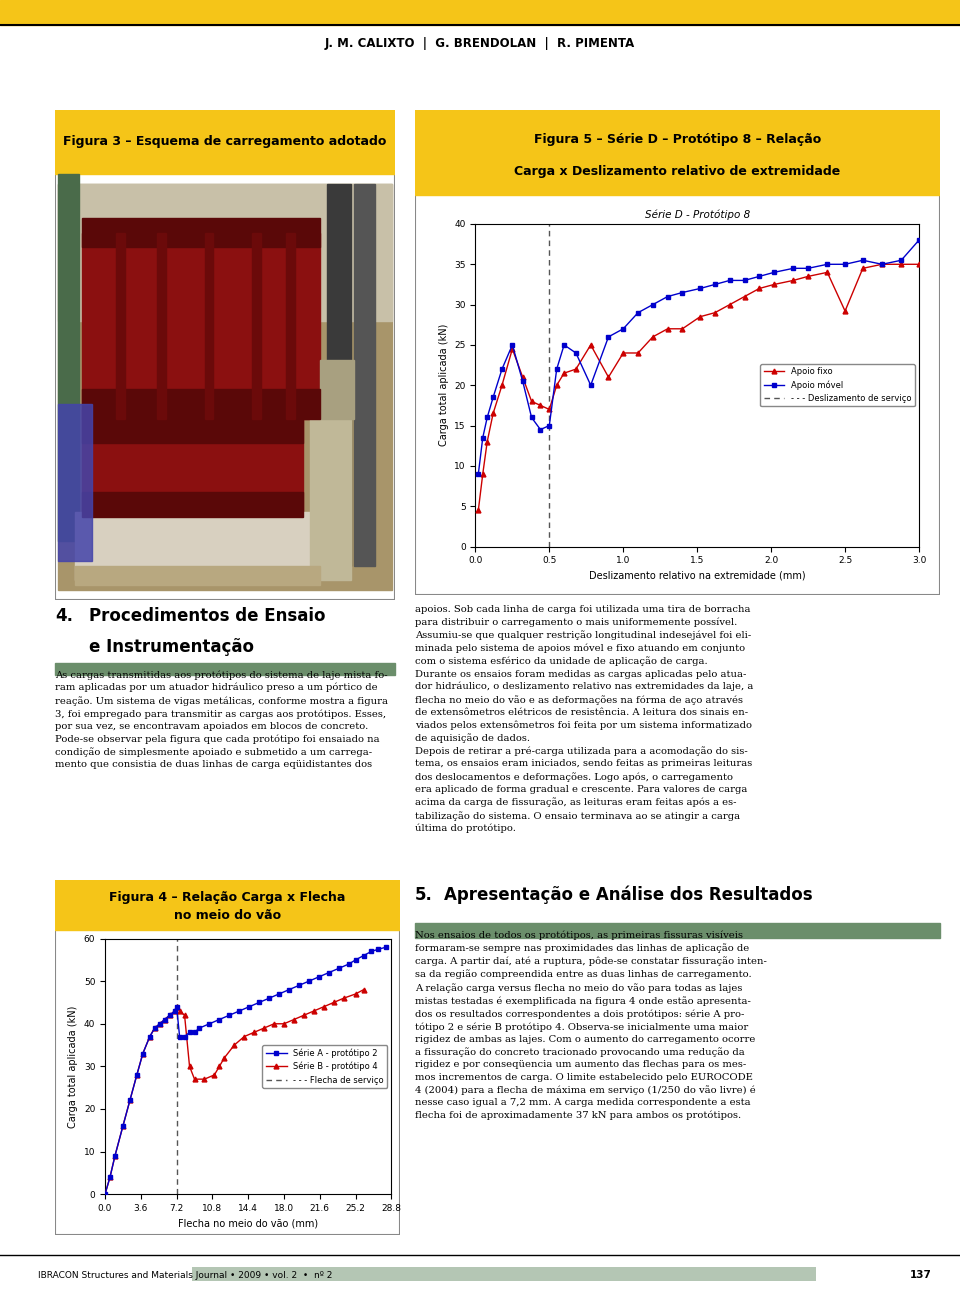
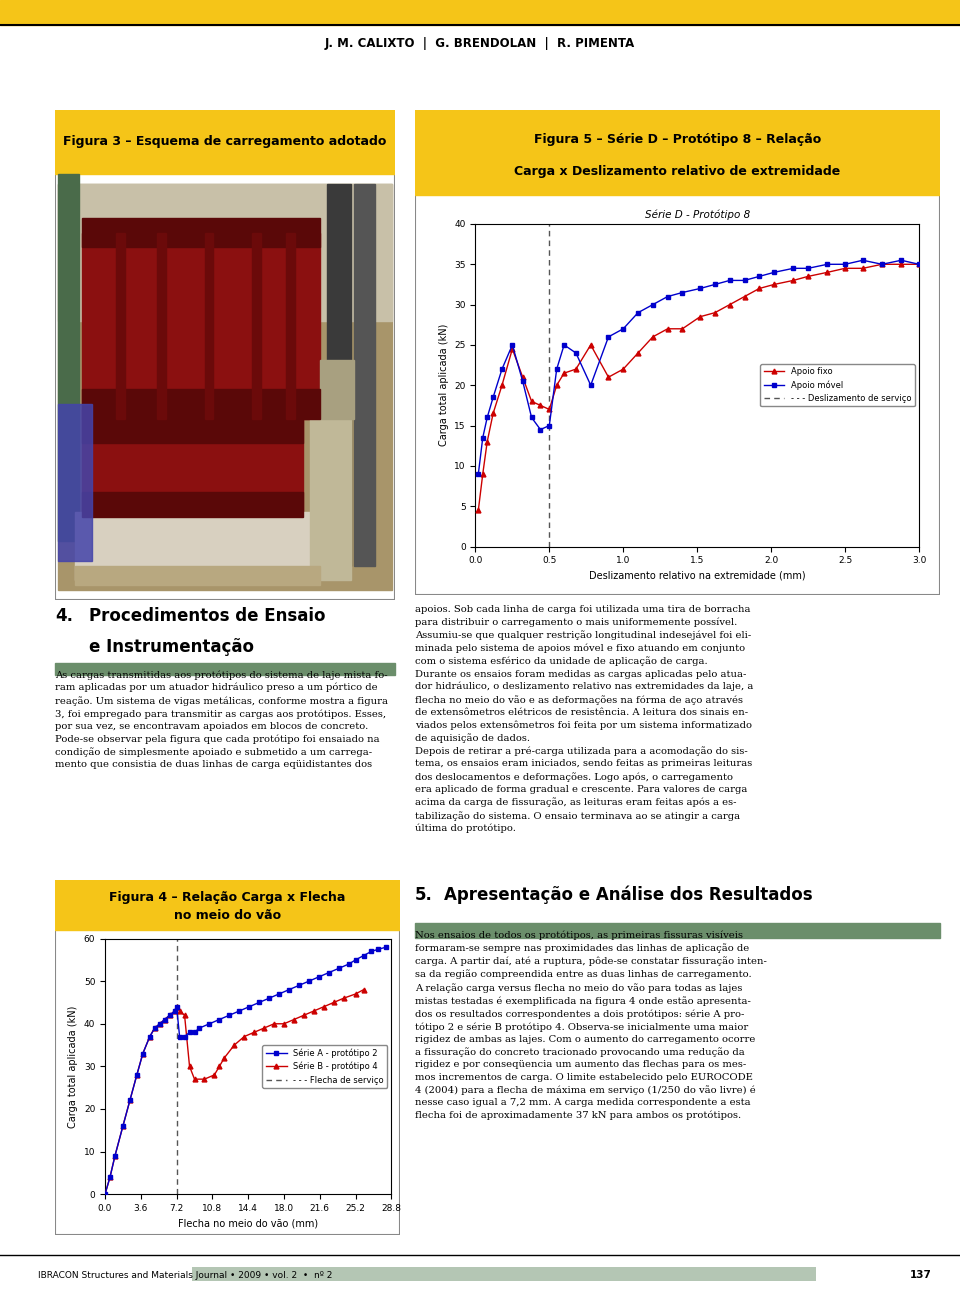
Série D - Protótipo 8/Apoio fixo/1.0: 24.0 -> 22.0
Série D - Protótipo 8/Apoio fixo/2.5: 29.2 -> 34.5
Série D - Protótipo 8/Apoio móvel/3.0: 38.0 -> 35.0
